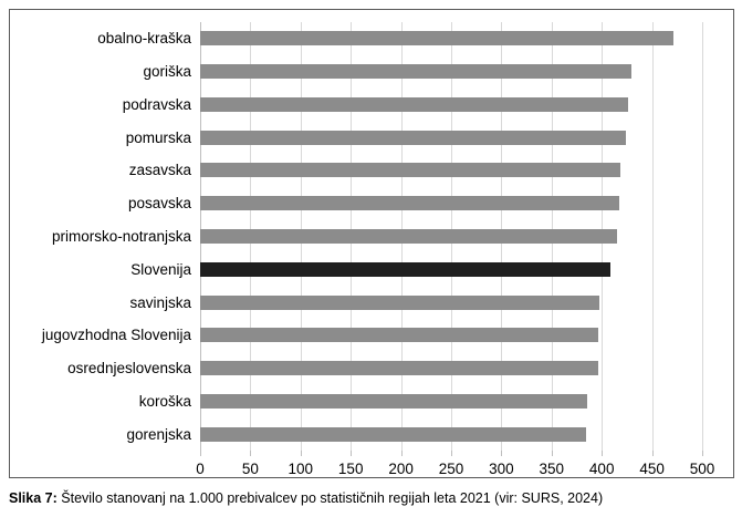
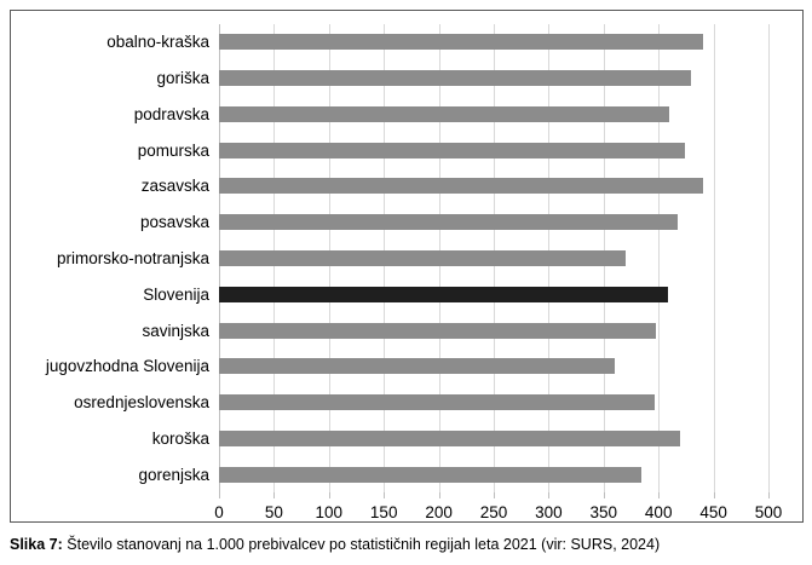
obalno-kraška: 470 -> 440
podravska: 430 -> 410
zasavska: 420 -> 440
primorsko-notranjska: 420 -> 370
jugovzhodna Slovenija: 400 -> 360
koroška: 390 -> 420
